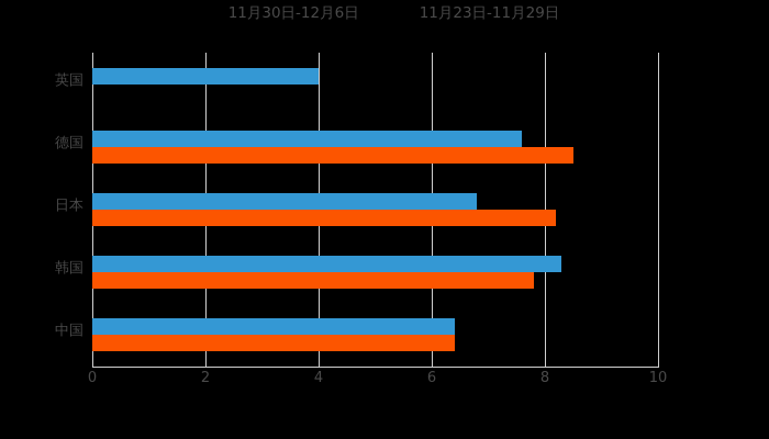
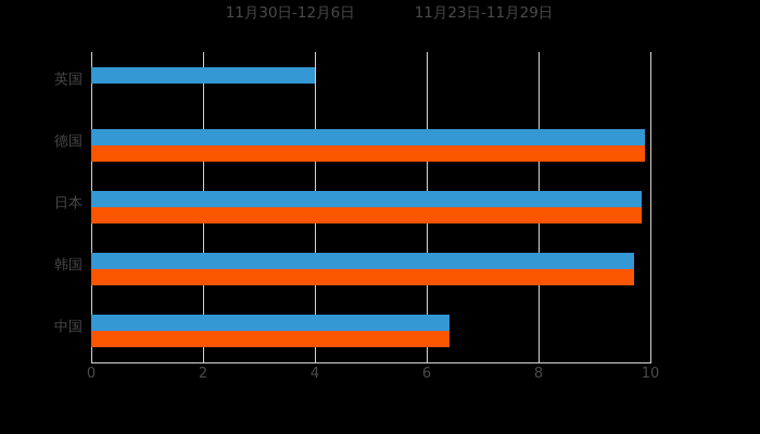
11月30日-12月6日/德国: 7.6 -> 9.9
11月23日-11月29日/德国: 8.5 -> 9.9
11月30日-12月6日/日本: 6.8 -> 9.8
11月23日-11月29日/日本: 8.2 -> 9.8
11月30日-12月6日/韩国: 8.3 -> 9.7
11月23日-11月29日/韩国: 7.8 -> 9.7
